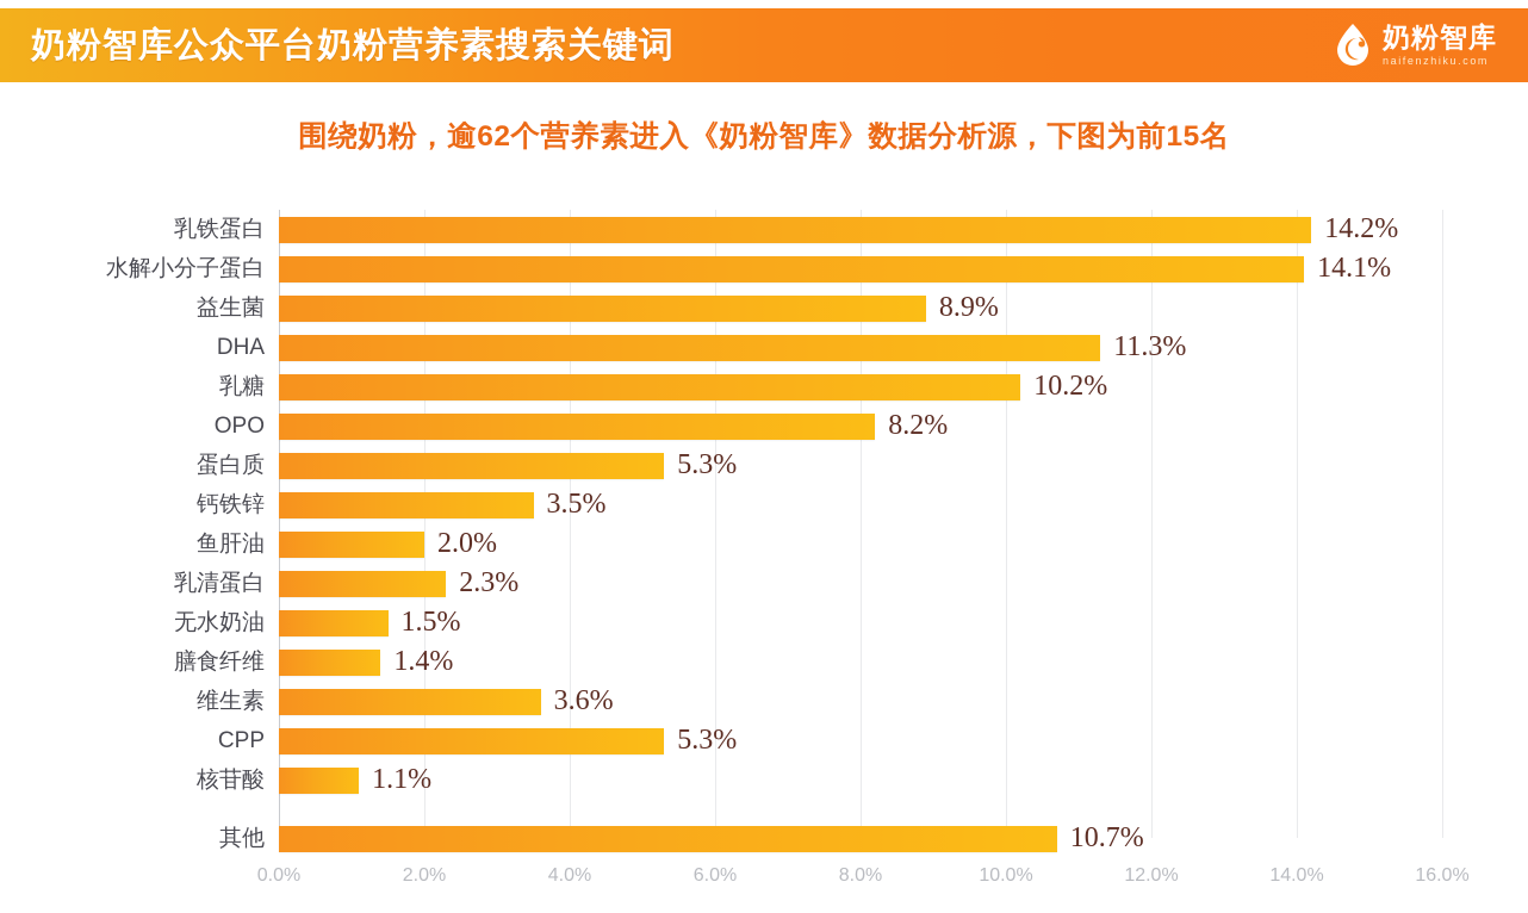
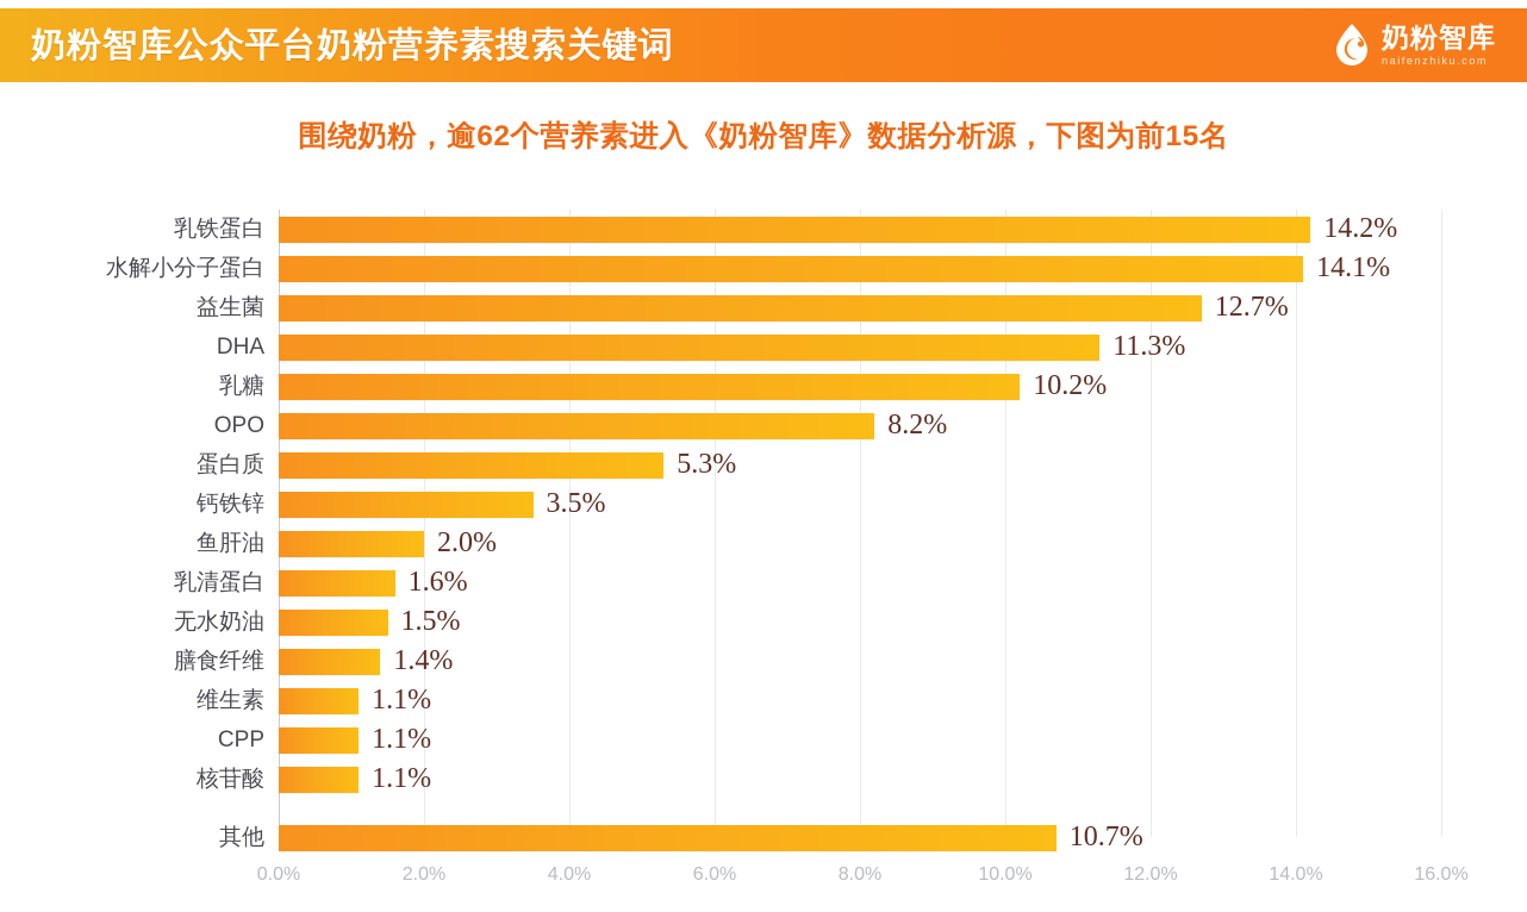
益生菌: 8.9% -> 12.7%
乳清蛋白: 2.3% -> 1.6%
维生素: 3.6% -> 1.1%
CPP: 5.3% -> 1.1%
